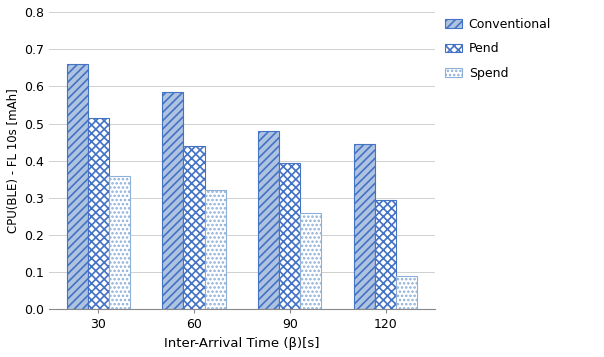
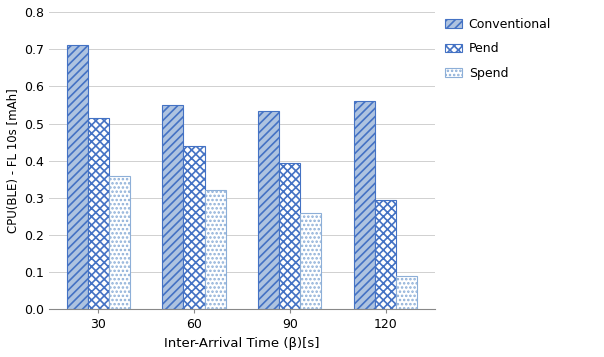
Conventional/30: 0.660 -> 0.710
Conventional/60: 0.585 -> 0.550
Conventional/90: 0.480 -> 0.535
Conventional/120: 0.445 -> 0.560
